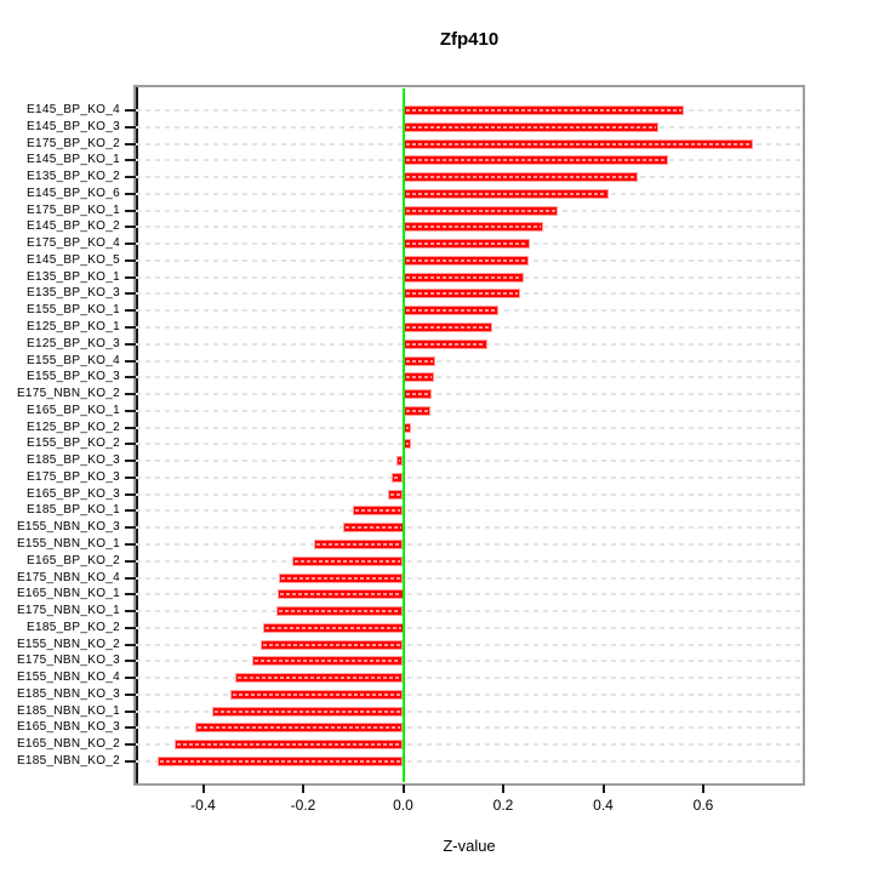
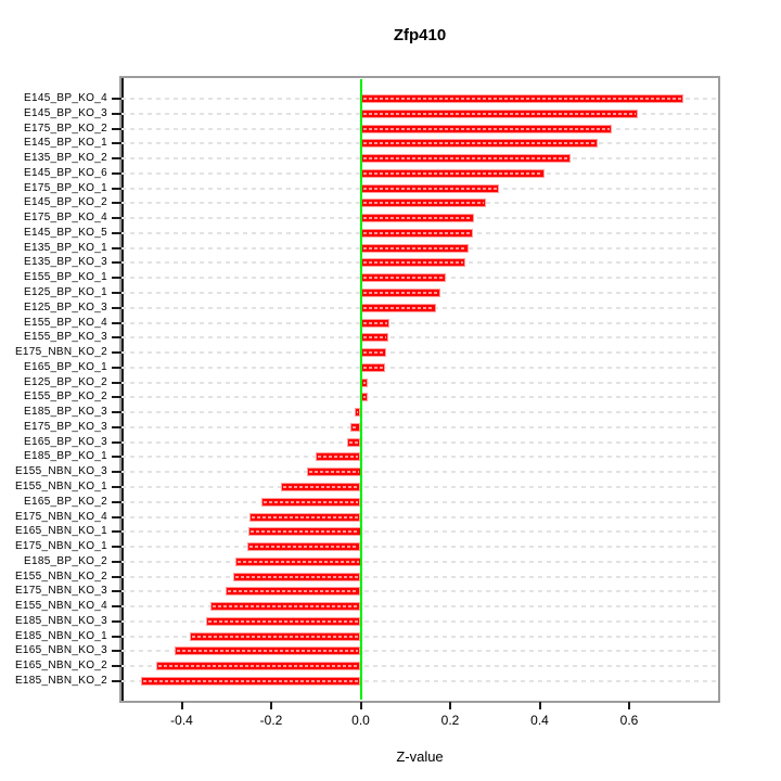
E145_BP_KO_4: 0.56 -> 0.72
E145_BP_KO_3: 0.51 -> 0.62
E175_BP_KO_2: 0.70 -> 0.56
